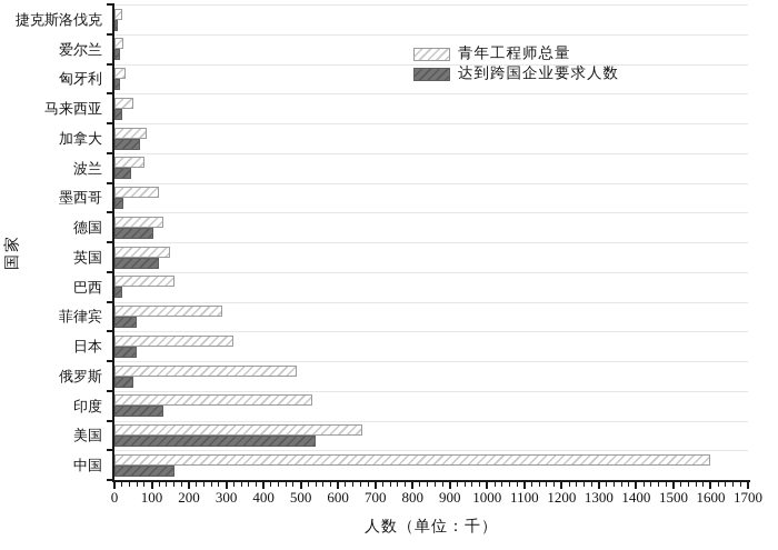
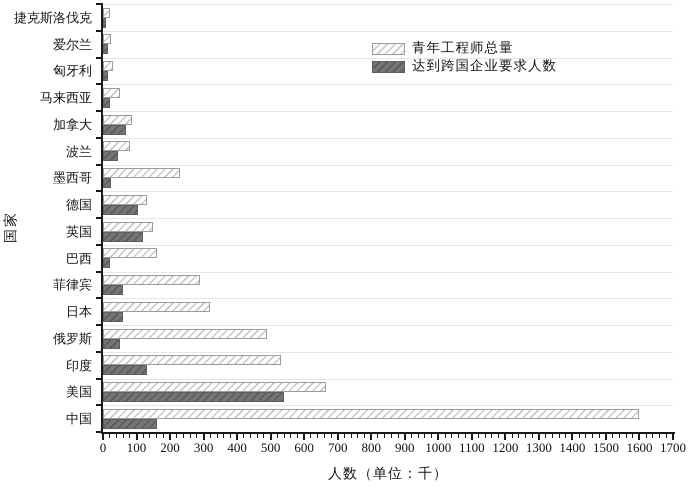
青年工程师总量/墨西哥: 120 -> 230
